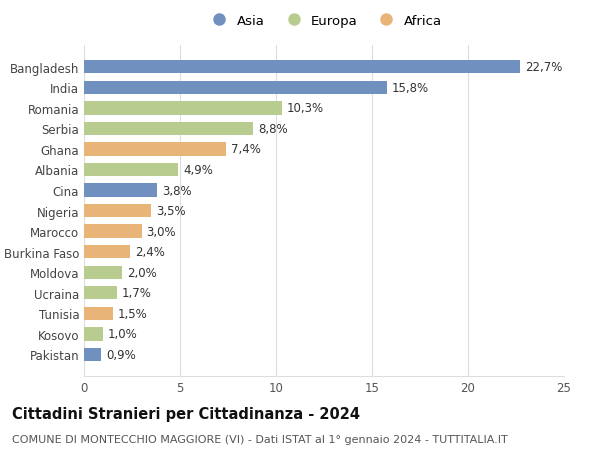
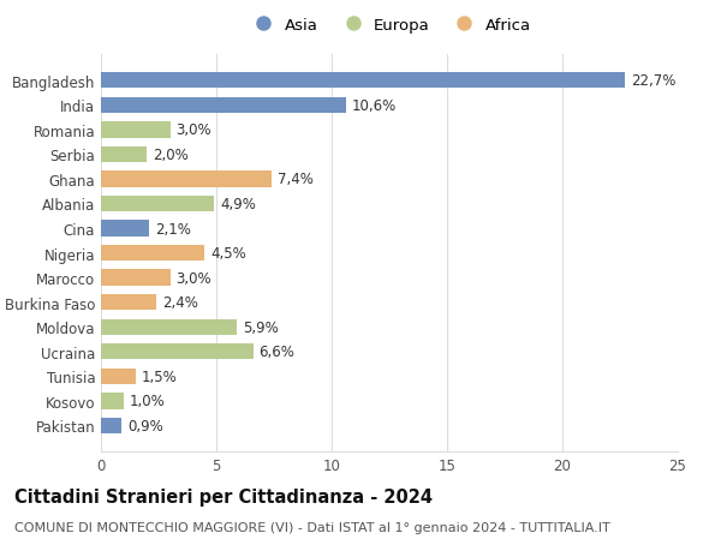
India: 15,8% -> 10,6%
Romania: 10,3% -> 3,0%
Serbia: 8,8% -> 2,0%
Cina: 3,8% -> 2,1%
Nigeria: 3,5% -> 4,5%
Moldova: 2,0% -> 5,9%
Ucraina: 1,7% -> 6,6%
